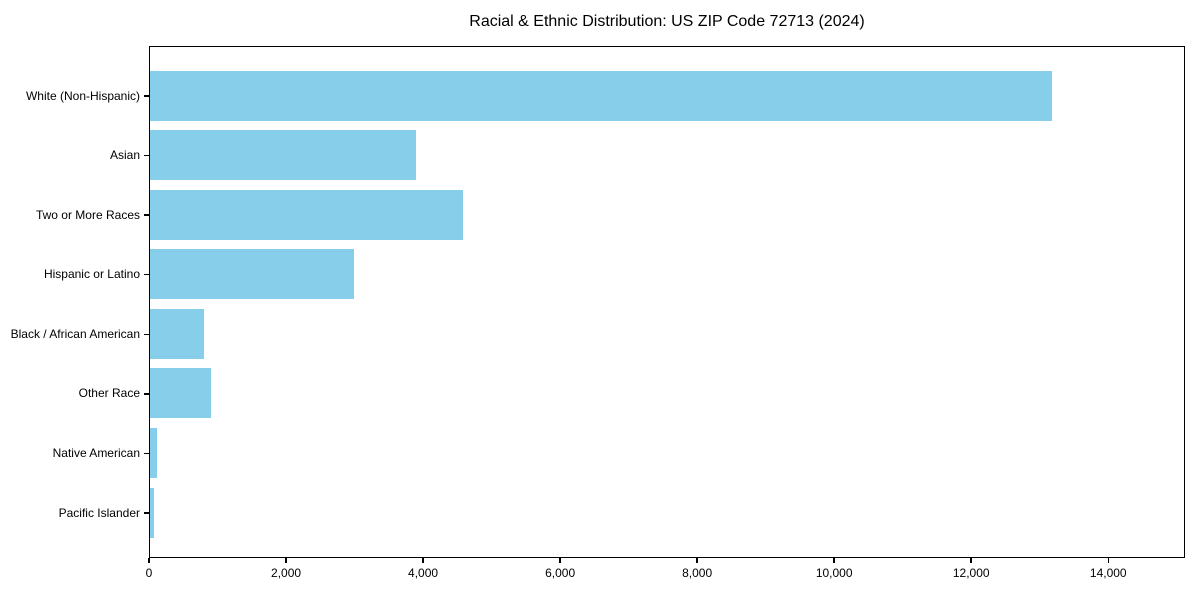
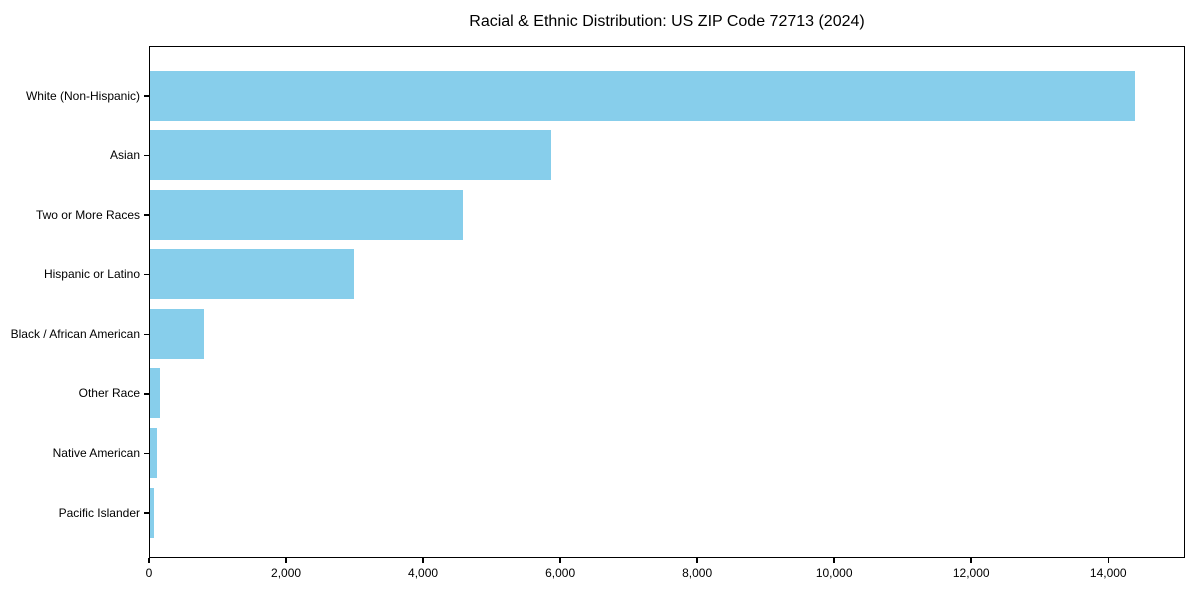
White (Non-Hispanic): 13200 -> 14400
Asian: 3900 -> 5900
Other Race: 900 -> 200
